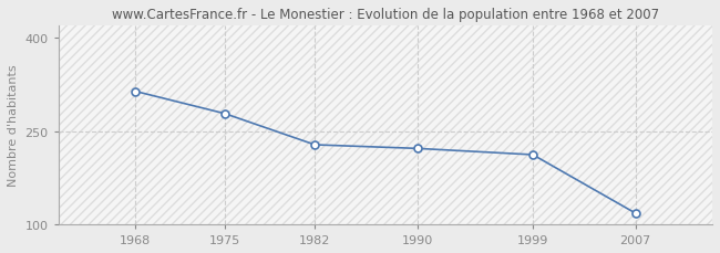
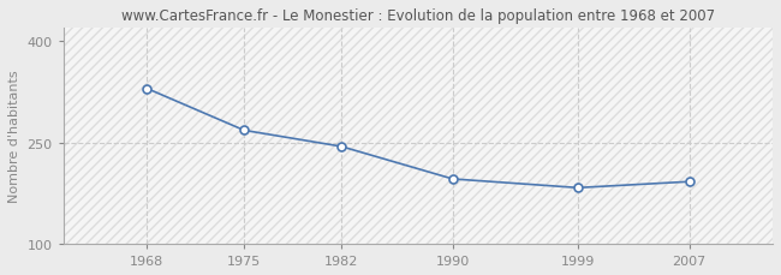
1968: 314 -> 330
1975: 278 -> 268
1982: 228 -> 244
1990: 222 -> 196
1999: 212 -> 183
2007: 118 -> 192
